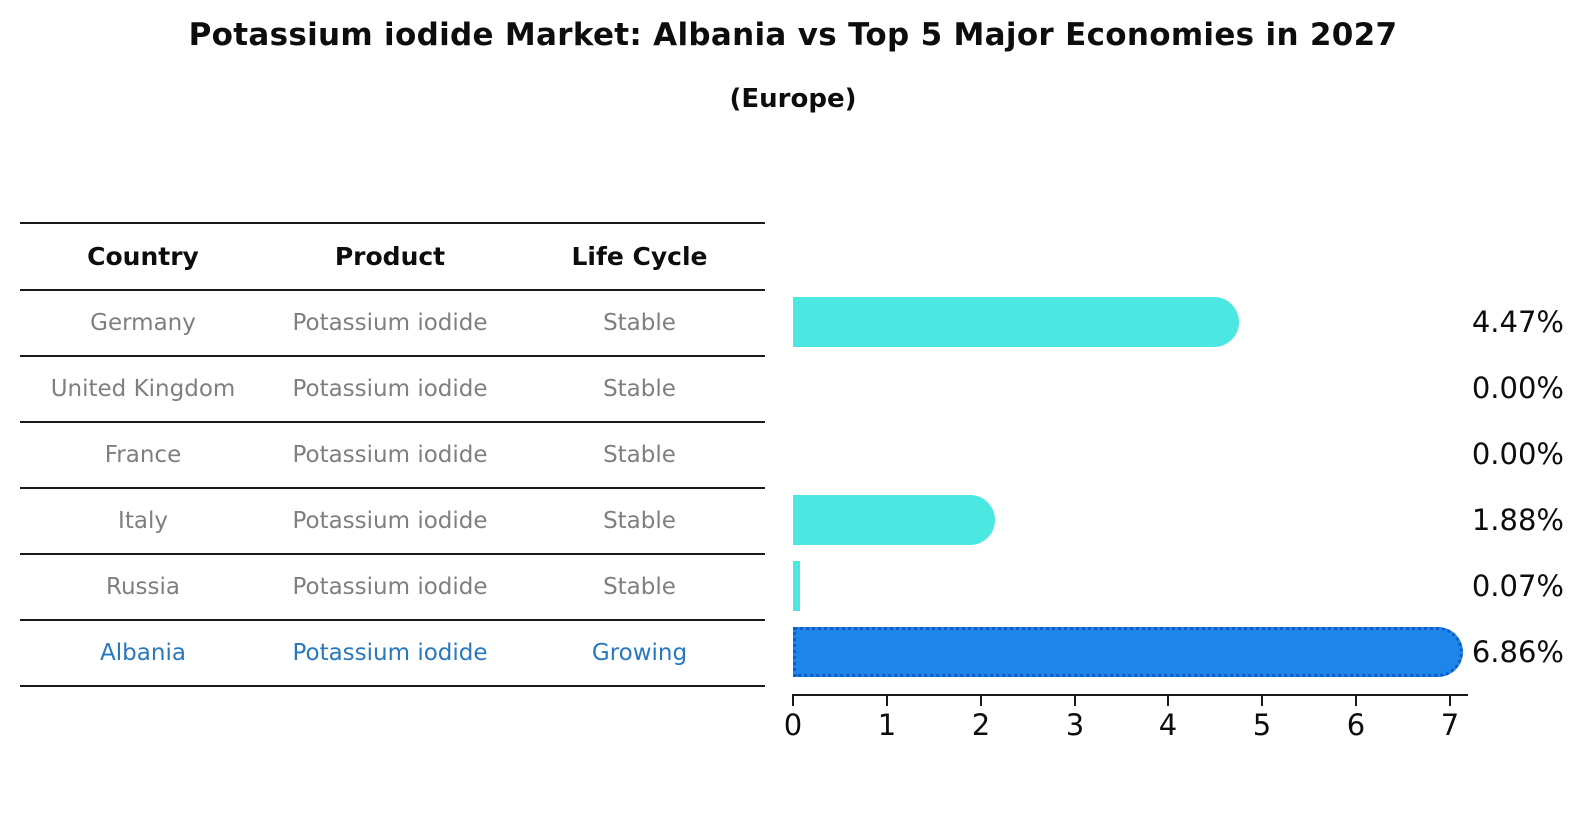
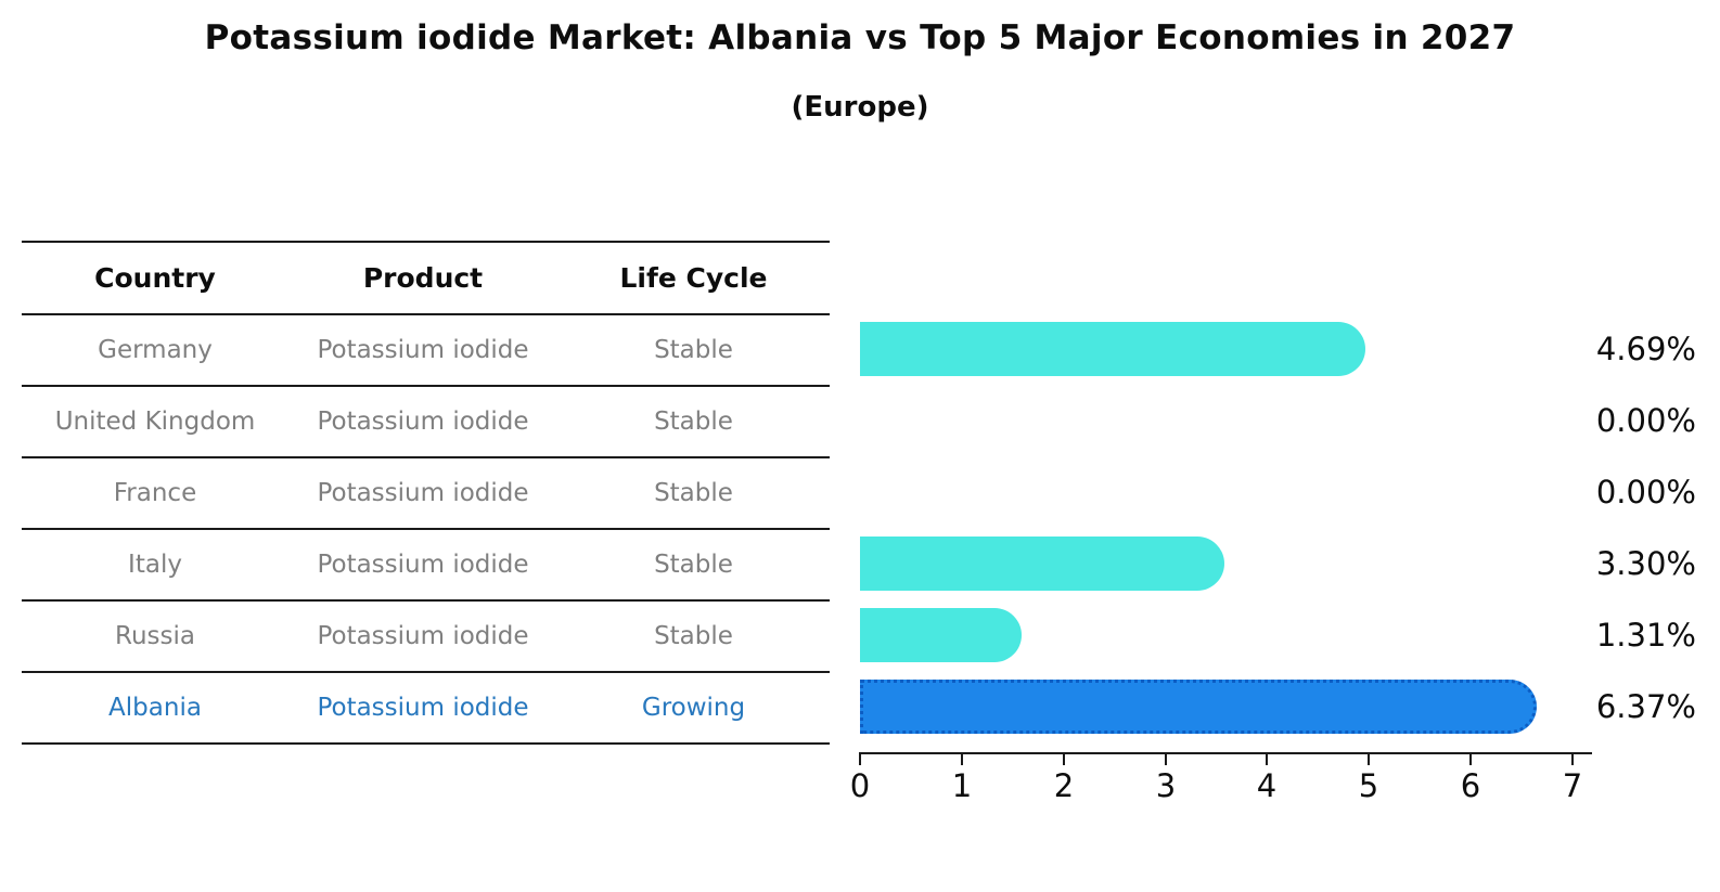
Germany: 4.47% -> 4.69%
Italy: 1.88% -> 3.30%
Russia: 0.07% -> 1.31%
Albania: 6.86% -> 6.37%
